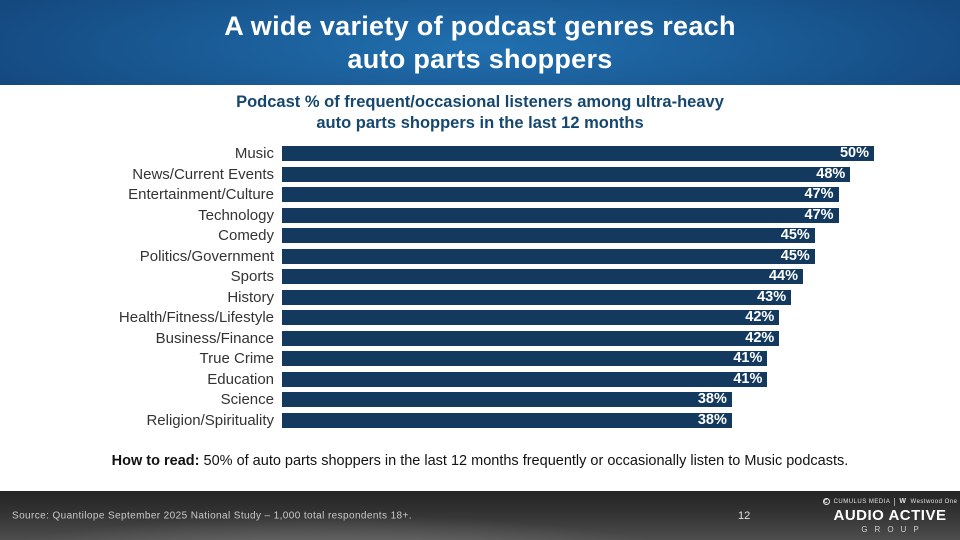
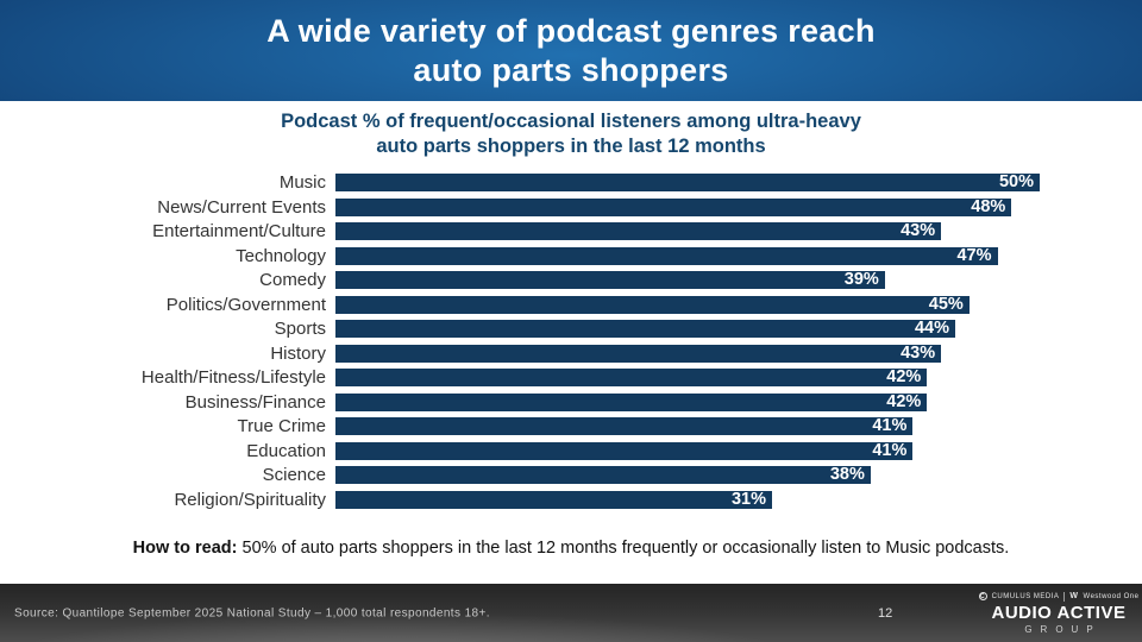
Entertainment/Culture: 47% -> 43%
Comedy: 45% -> 39%
Religion/Spirituality: 38% -> 31%
